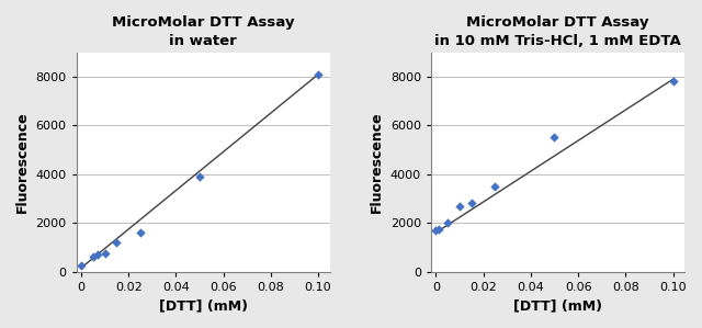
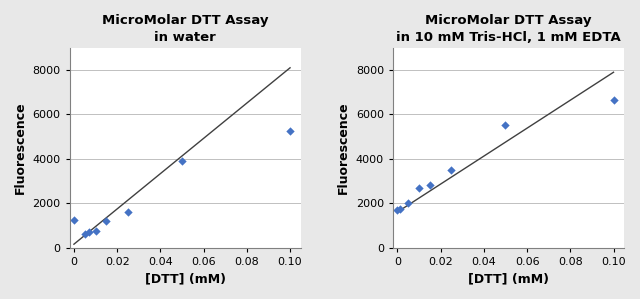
MicroMolar DTT Assay in water/0: 250 -> 1250
MicroMolar DTT Assay in water/0.10: 8100 -> 5250
MicroMolar DTT Assay in 10 mM Tris-HCl, 1 mM EDTA/0.10: 7800 -> 6650
